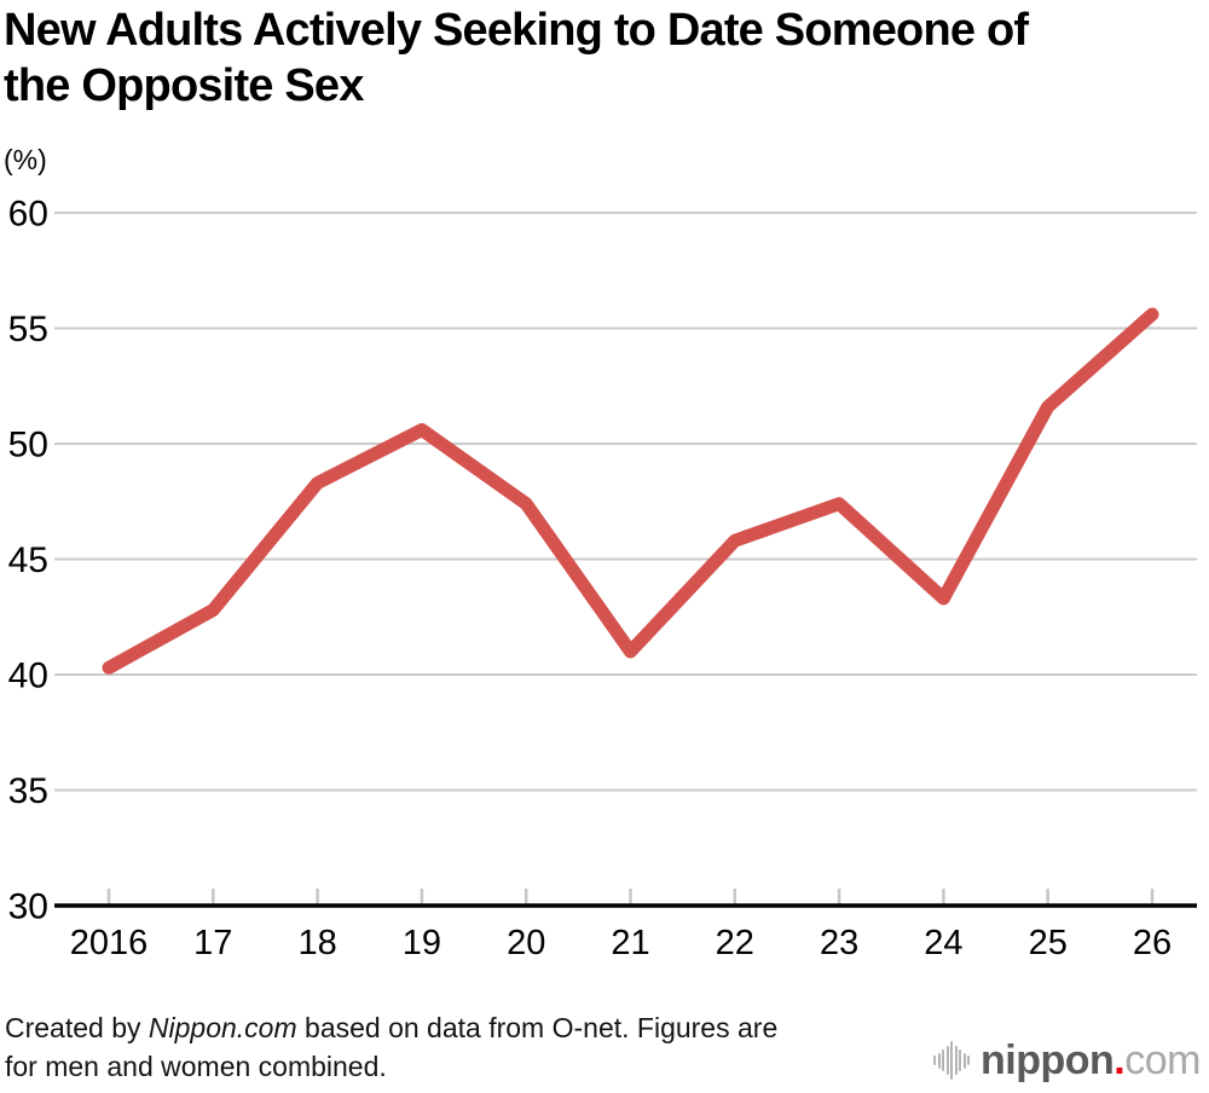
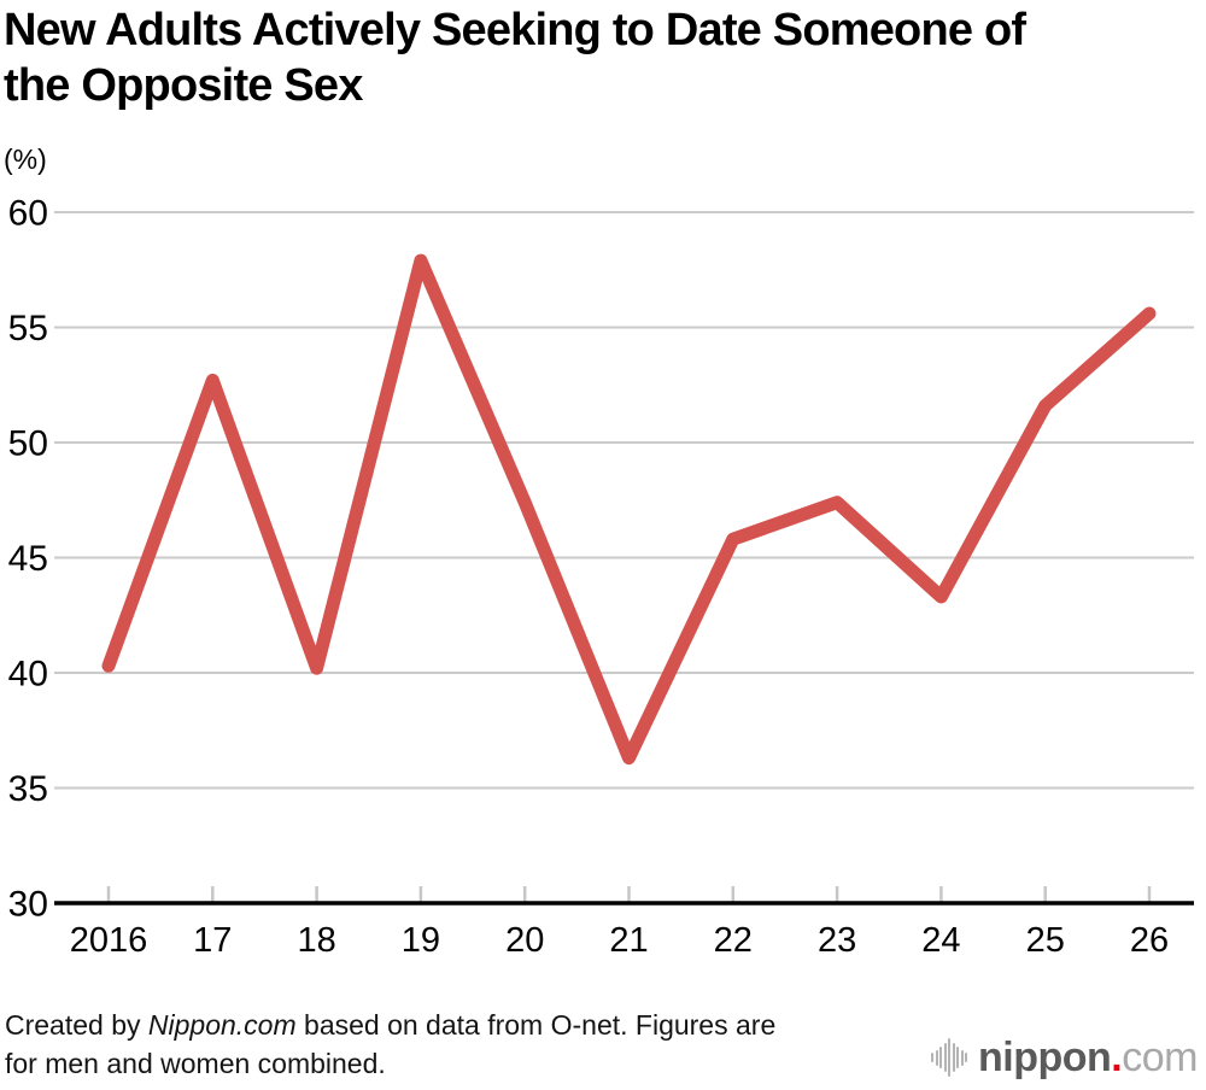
17: 42.8 -> 52.7
18: 48.3 -> 40.2
19: 50.6 -> 57.9
21: 41.0 -> 36.3
